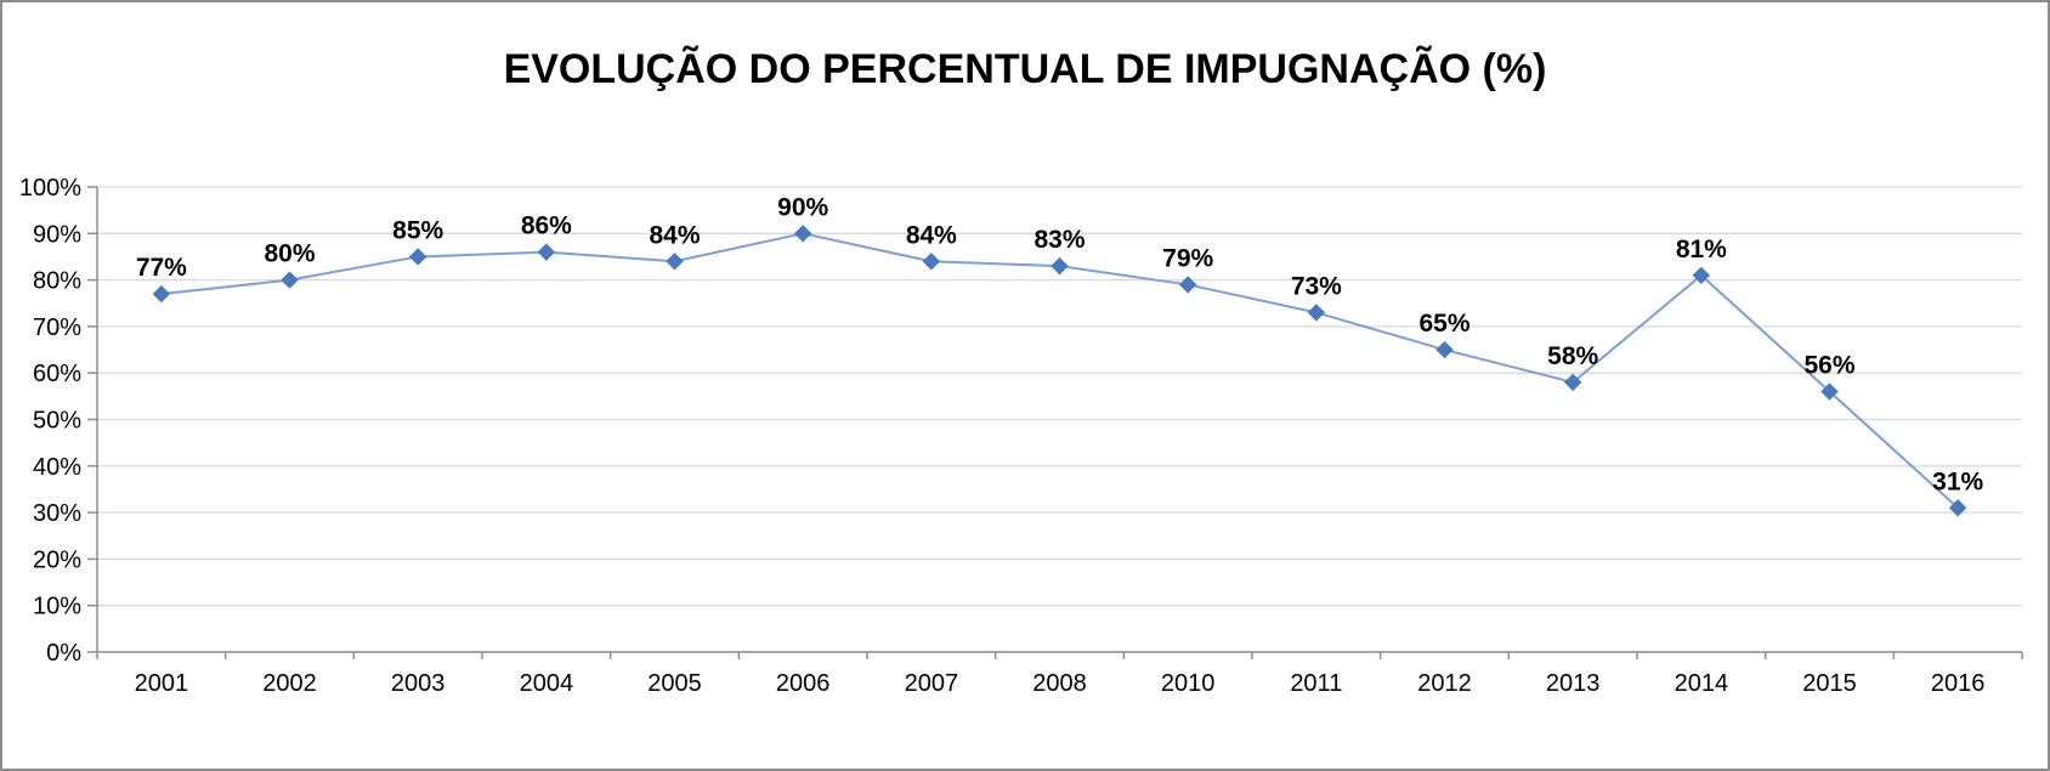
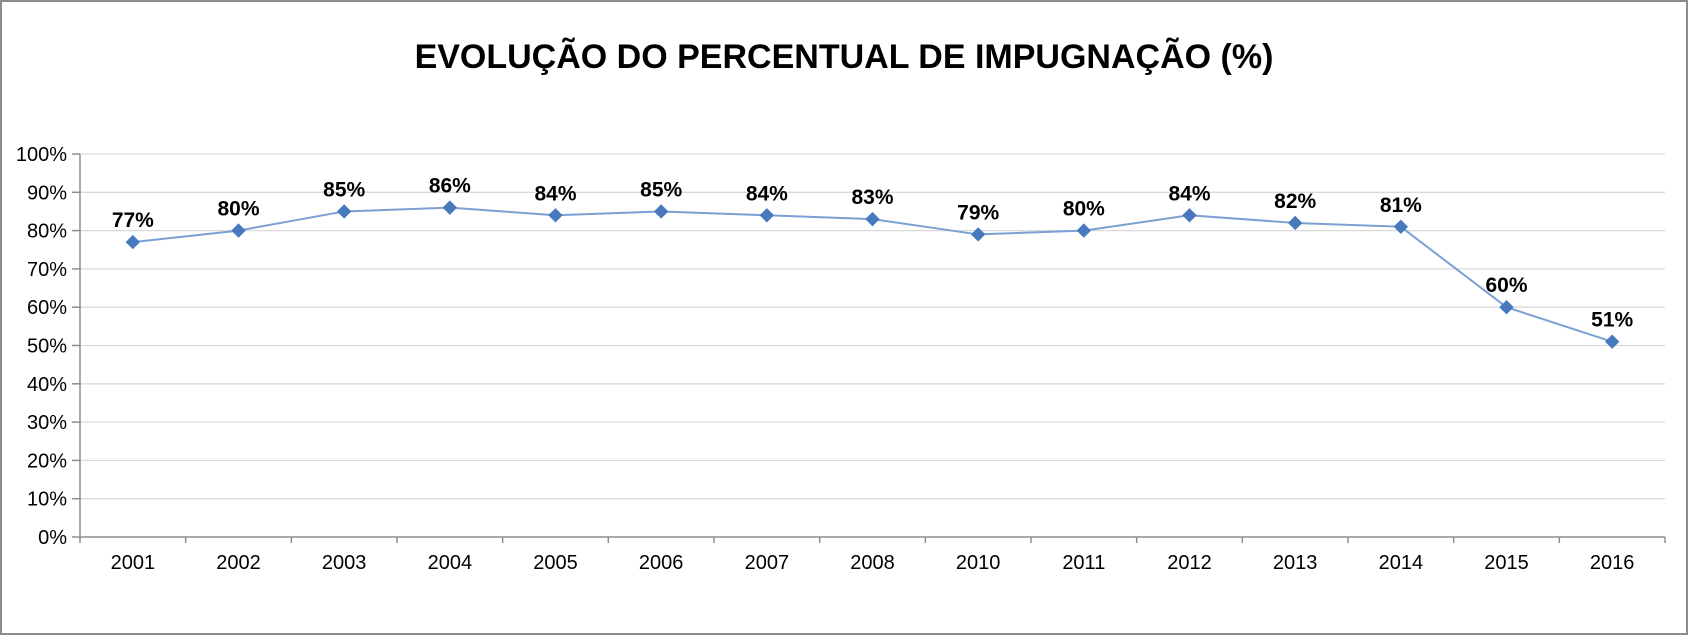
2006: 90% -> 85%
2011: 73% -> 80%
2012: 65% -> 84%
2013: 58% -> 82%
2015: 56% -> 60%
2016: 31% -> 51%
